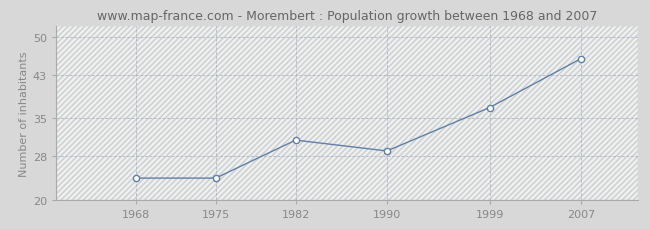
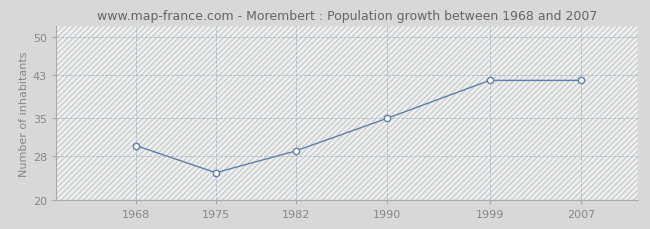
1968: 24 -> 30
1975: 24 -> 25
1982: 31 -> 29
1990: 29 -> 35
1999: 37 -> 42
2007: 46 -> 42
